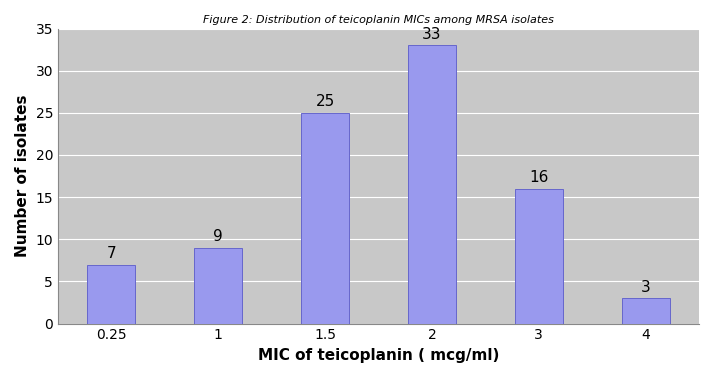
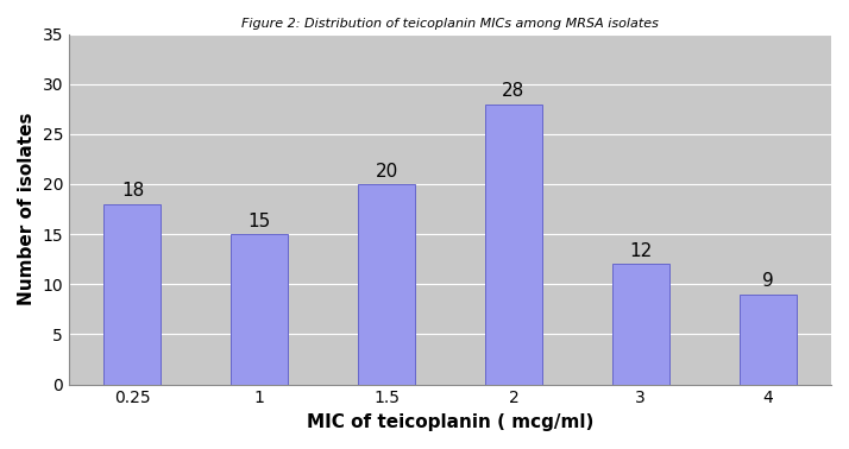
0.25: 7 -> 18
1: 9 -> 15
1.5: 25 -> 20
2: 33 -> 28
3: 16 -> 12
4: 3 -> 9
